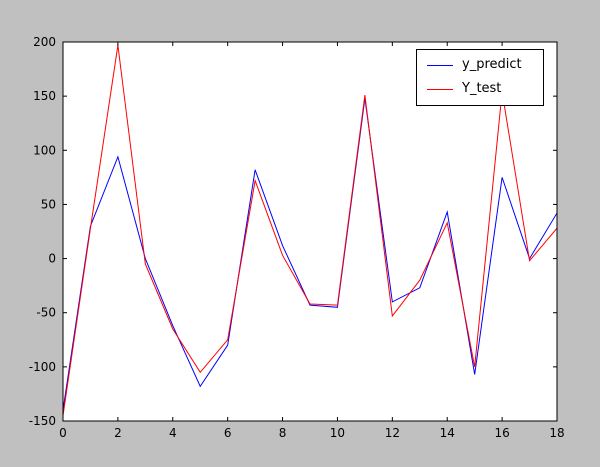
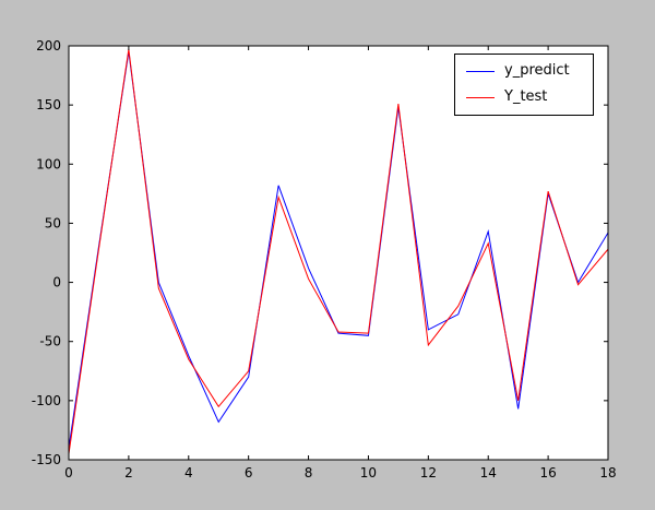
y_predict/2: 94 -> 195
Y_test/16: 154 -> 77
